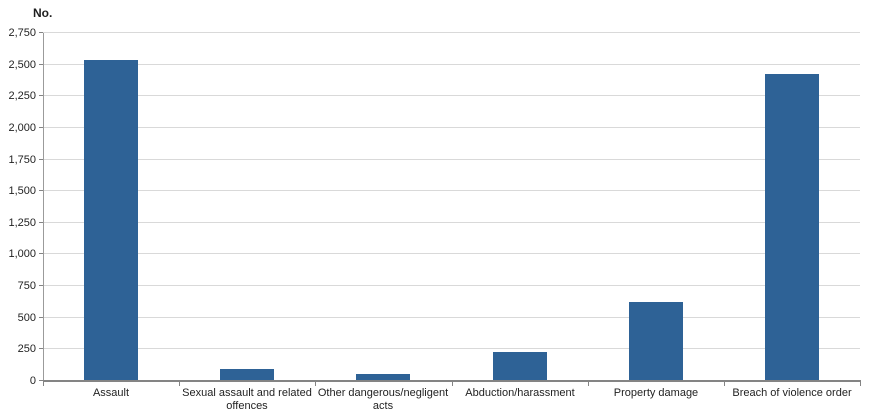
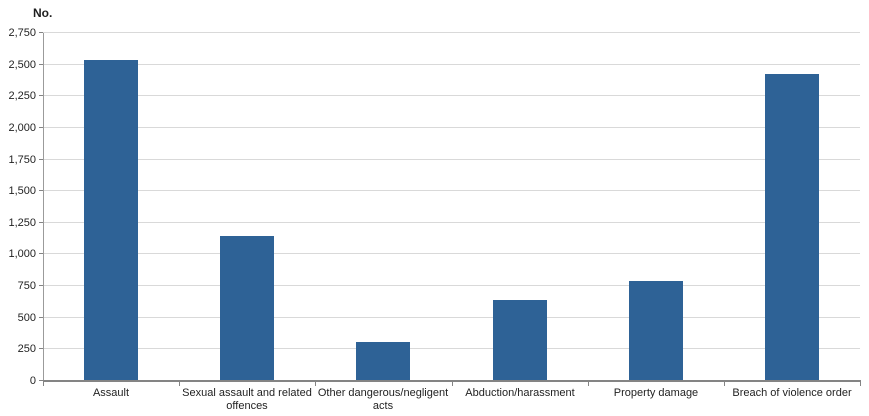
Sexual assault and related offences: 90 -> 1140
Other dangerous/negligent acts: 50 -> 300
Abduction/harassment: 220 -> 630
Property damage: 620 -> 780
